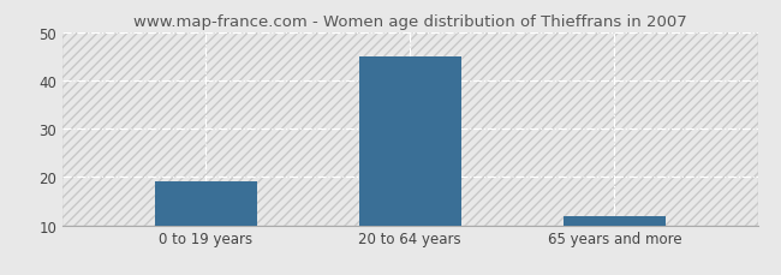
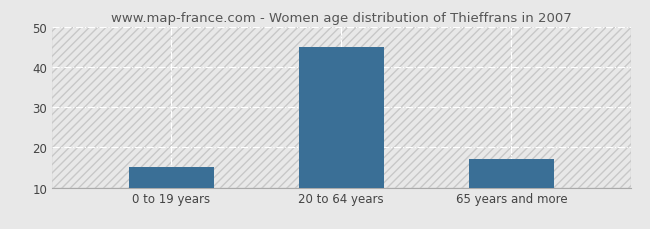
0 to 19 years: 19 -> 15
65 years and more: 12 -> 17
